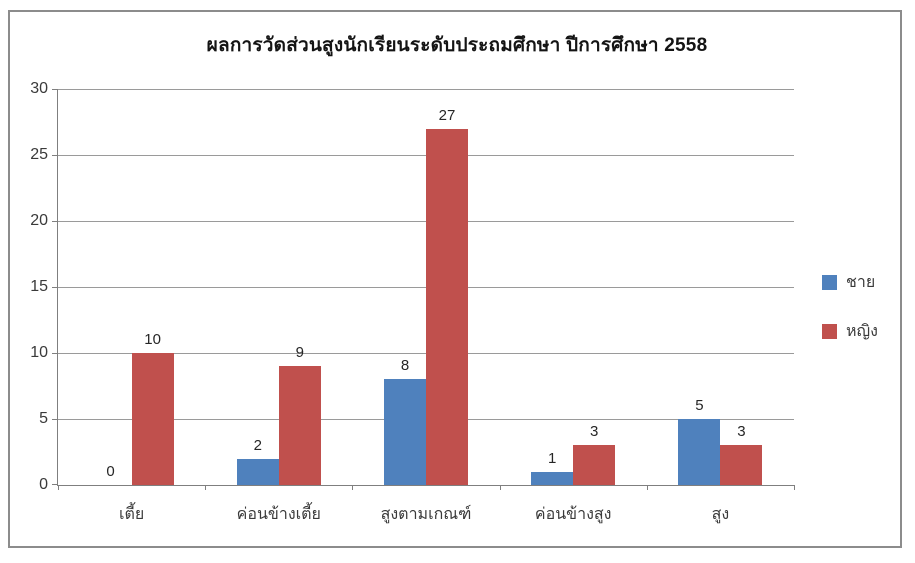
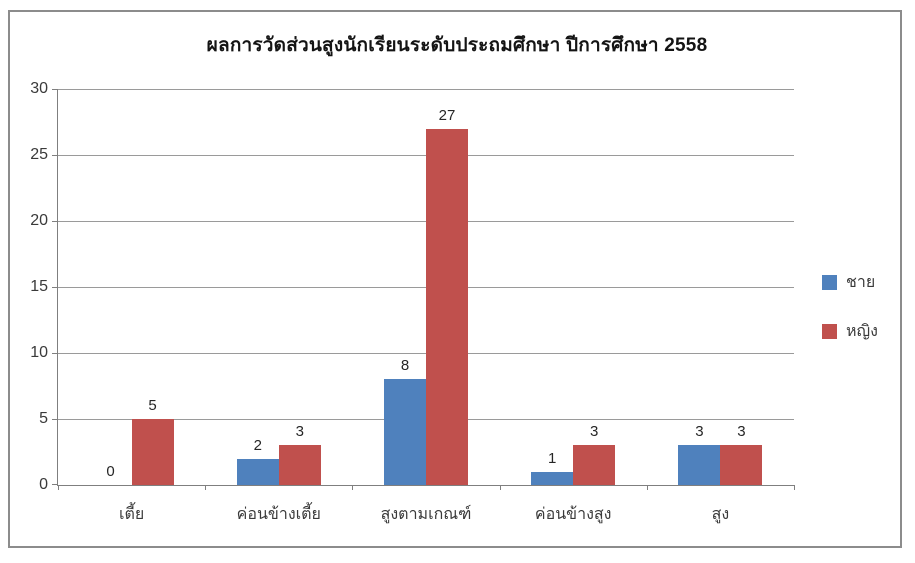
หญิง/เตี้ย: 10 -> 5
หญิง/ค่อนข้างเตี้ย: 9 -> 3
ชาย/สูง: 5 -> 3
